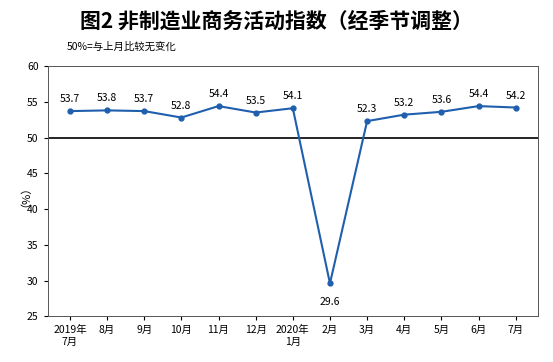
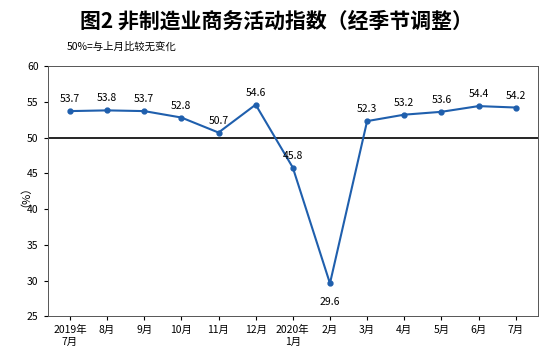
11月: 54.4 -> 50.7
12月: 53.5 -> 54.6
2020年 1月: 54.1 -> 45.8
